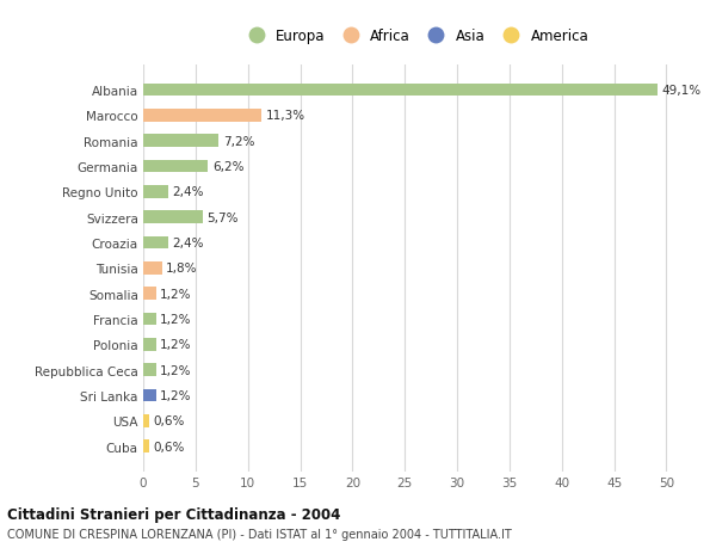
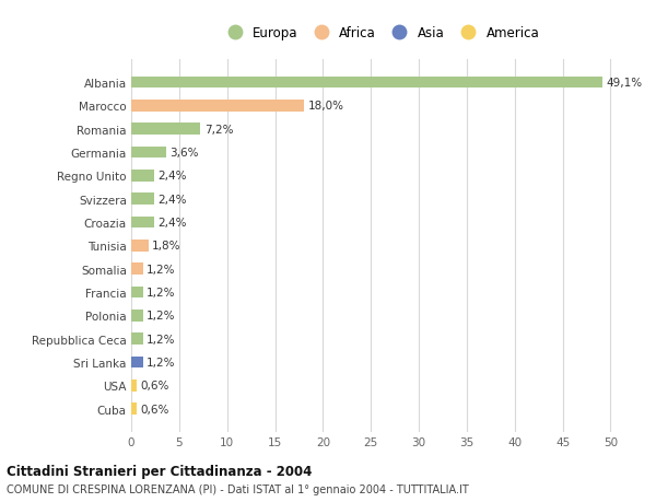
Marocco: 11,3% -> 18,0%
Germania: 6,2% -> 3,6%
Svizzera: 5,7% -> 2,4%
